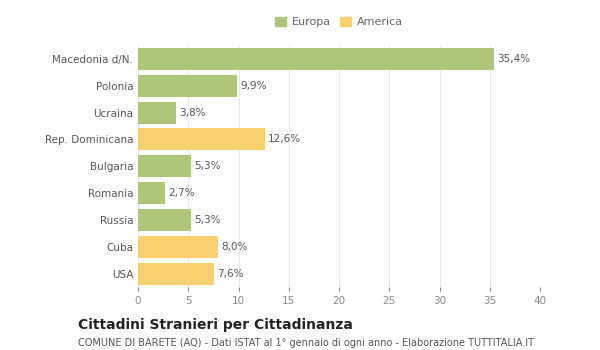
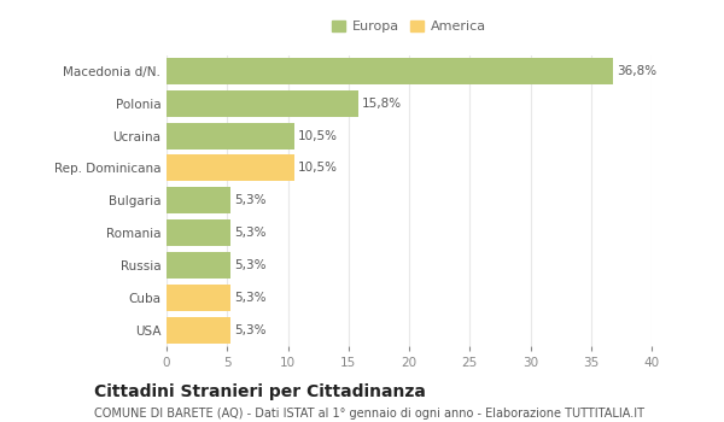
Macedonia d/N.: 35,4% -> 36,8%
Polonia: 9,9% -> 15,8%
Ucraina: 3,8% -> 10,5%
Rep. Dominicana: 12,6% -> 10,5%
Romania: 2,7% -> 5,3%
Cuba: 8,0% -> 5,3%
USA: 7,6% -> 5,3%
